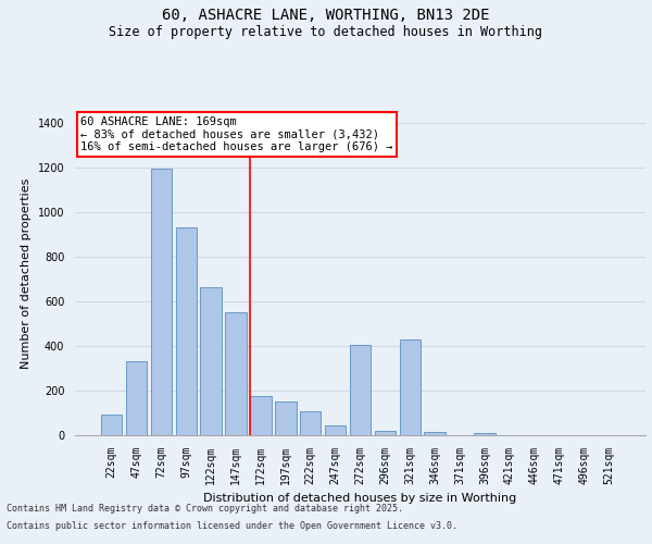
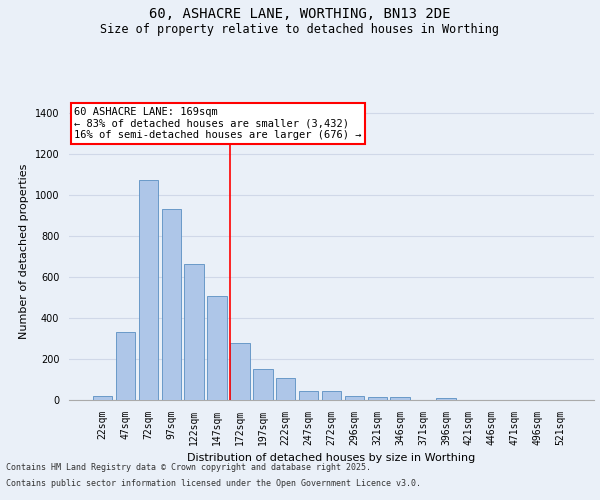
22sqm: 95 -> 20
72sqm: 1195 -> 1070
147sqm: 550 -> 505
172sqm: 175 -> 280
272sqm: 405 -> 45
321sqm: 430 -> 15
